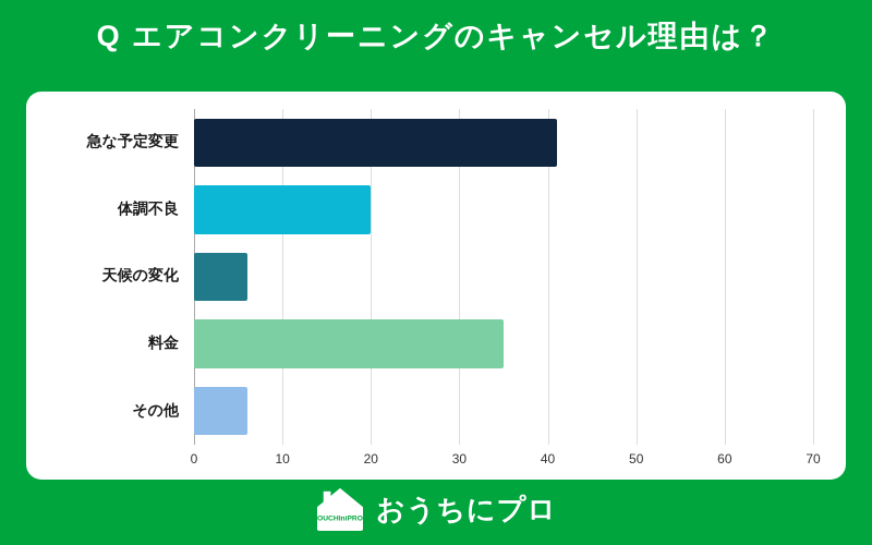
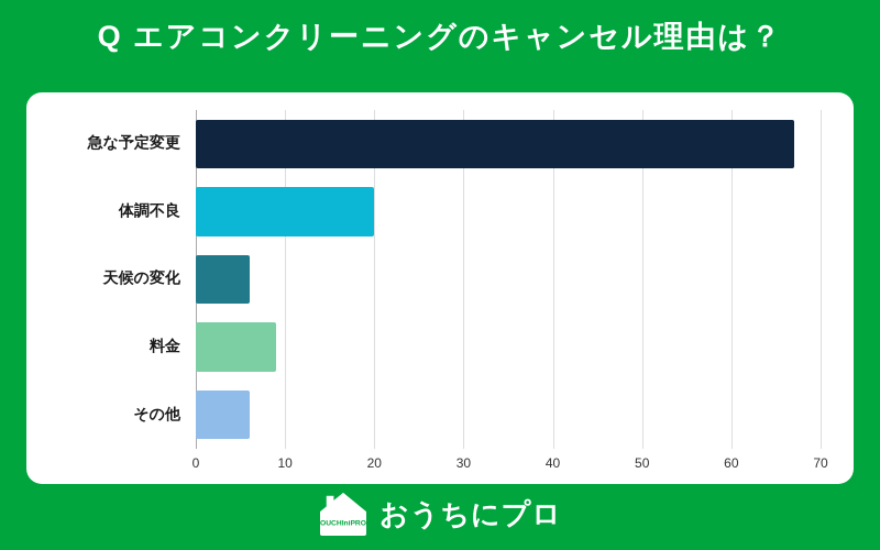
急な予定変更: 41 -> 67
料金: 35 -> 9
